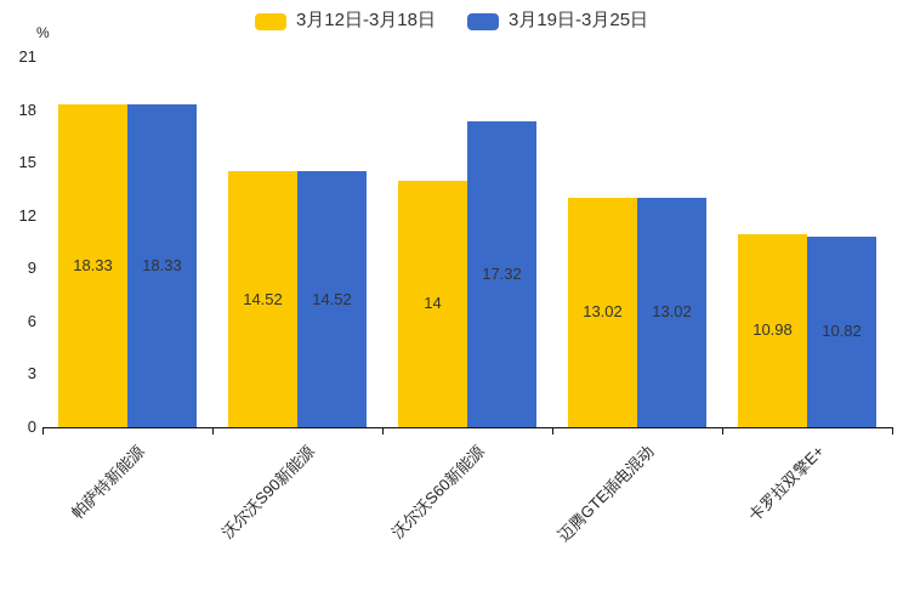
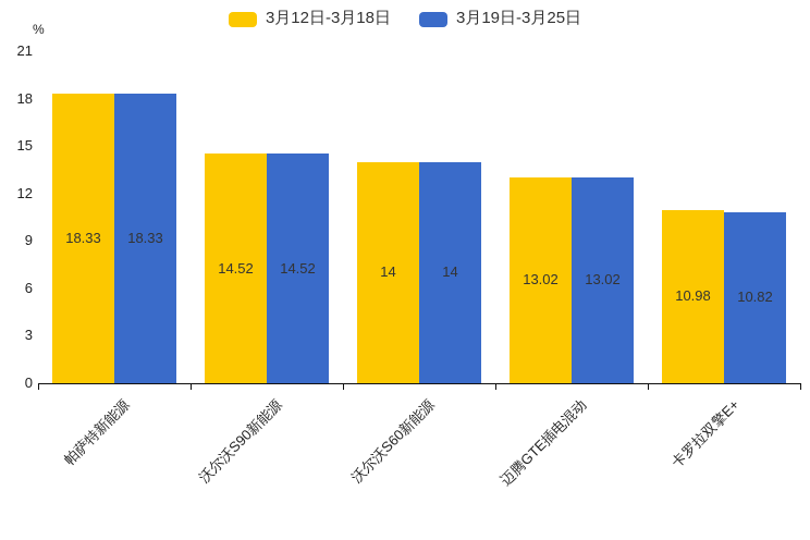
3月19日-3月25日/沃尔沃S60新能源: 17.32 -> 14
